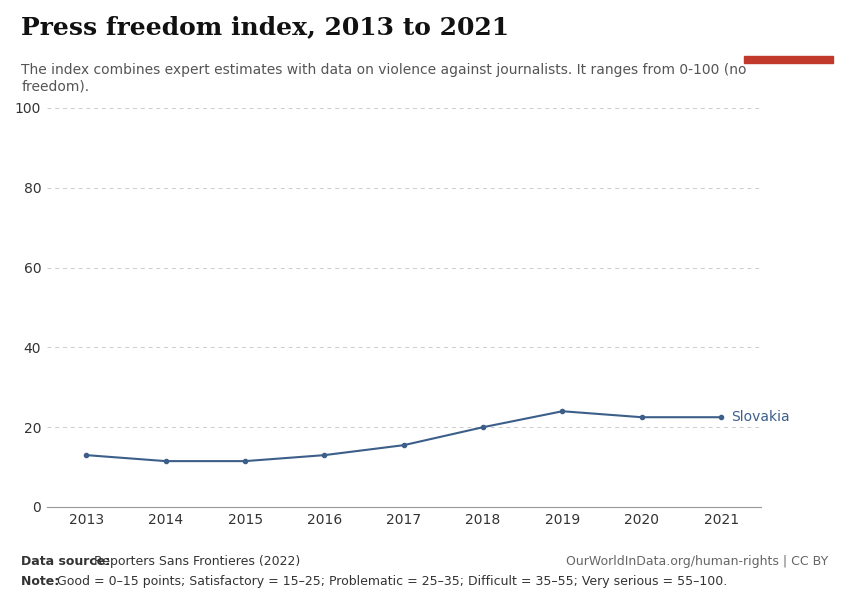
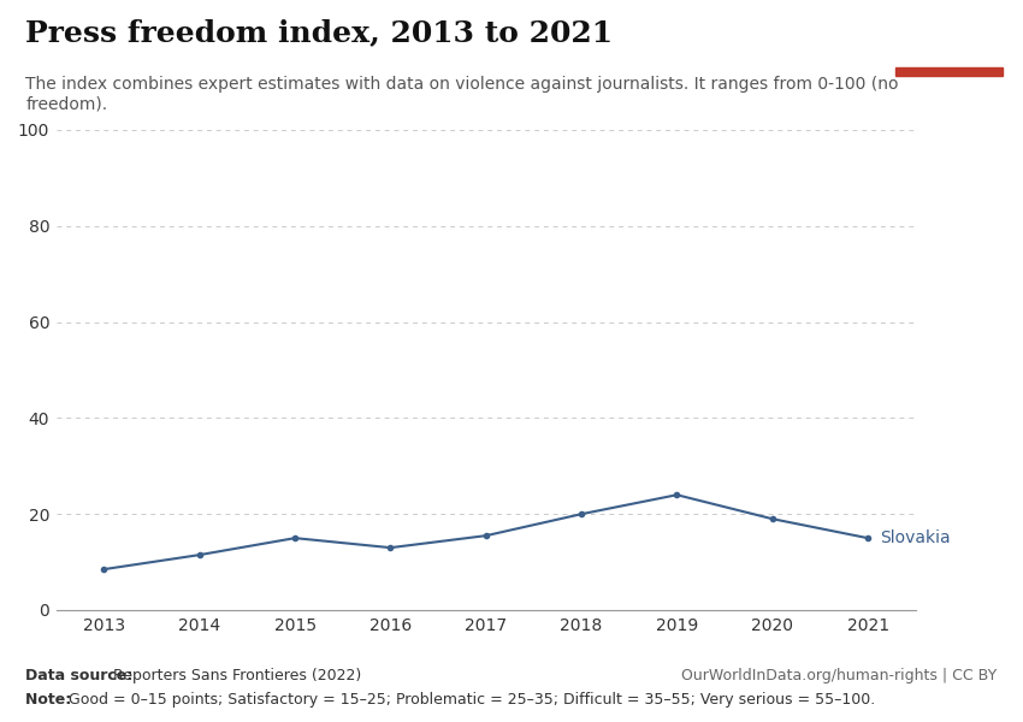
2013: 13.0 -> 8.5
2015: 11.5 -> 15.0
2020: 22.5 -> 19.0
2021: 22.5 -> 15.0
